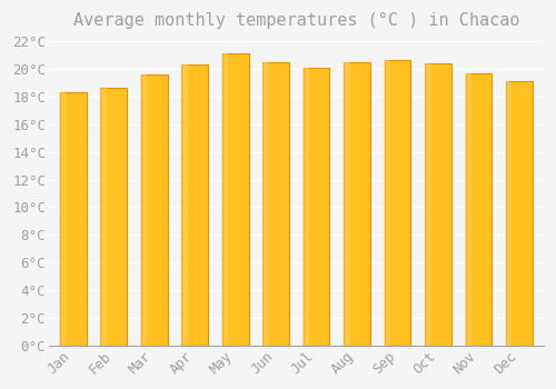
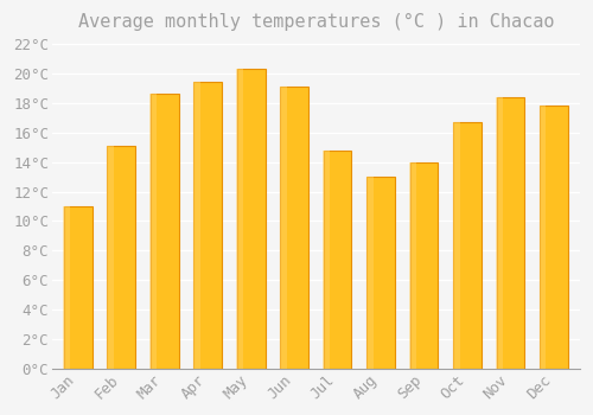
Jan: 18.3°C -> 11.0°C
Feb: 18.6°C -> 15.1°C
Mar: 19.6°C -> 18.6°C
Apr: 20.3°C -> 19.4°C
May: 21.1°C -> 20.3°C
Jun: 20.5°C -> 19.1°C
Jul: 20.1°C -> 14.8°C
Aug: 20.5°C -> 13.0°C
Sep: 20.6°C -> 14.0°C
Oct: 20.4°C -> 16.7°C
Nov: 19.7°C -> 18.4°C
Dec: 19.1°C -> 17.8°C
